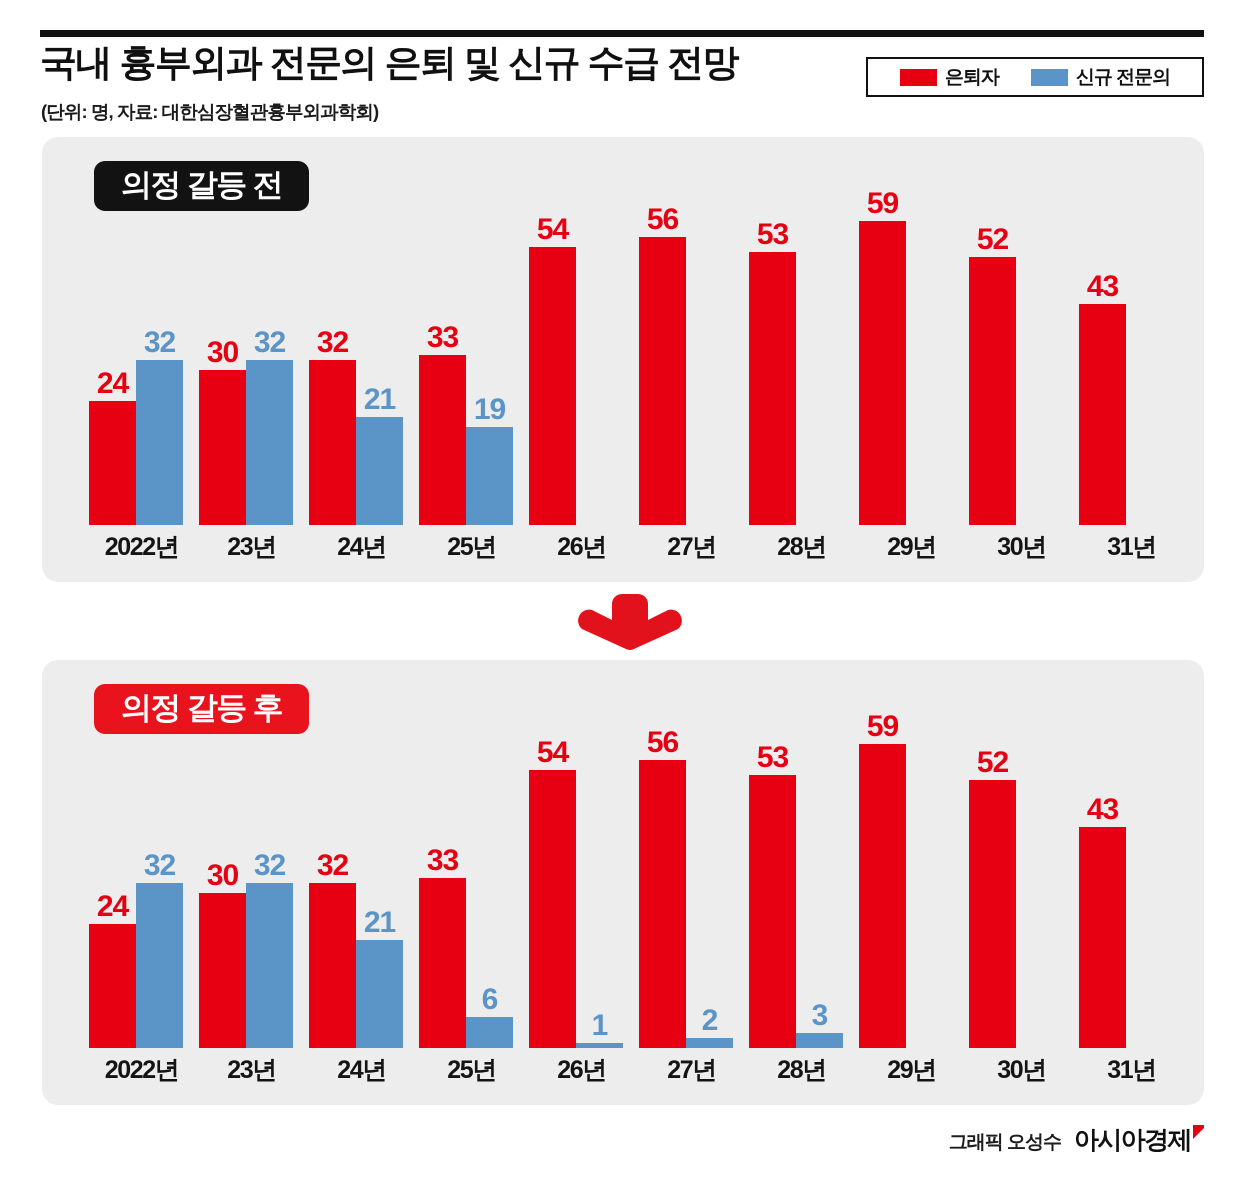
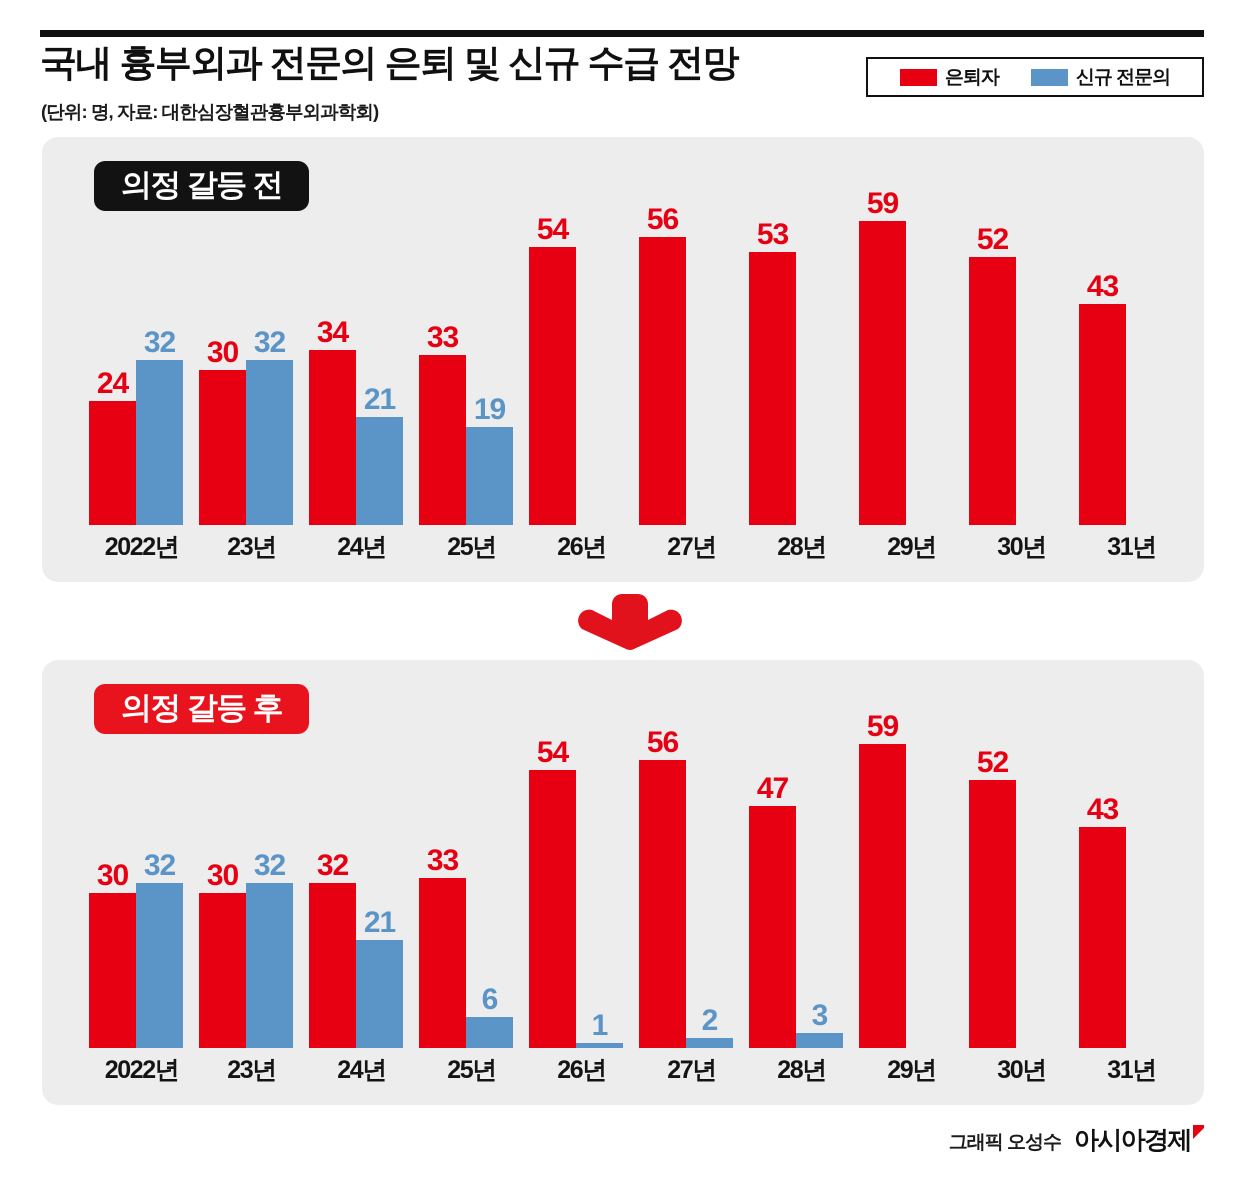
의정 갈등 전/은퇴자/24년: 32 -> 34
의정 갈등 후/은퇴자/2022년: 24 -> 30
의정 갈등 후/은퇴자/28년: 53 -> 47
